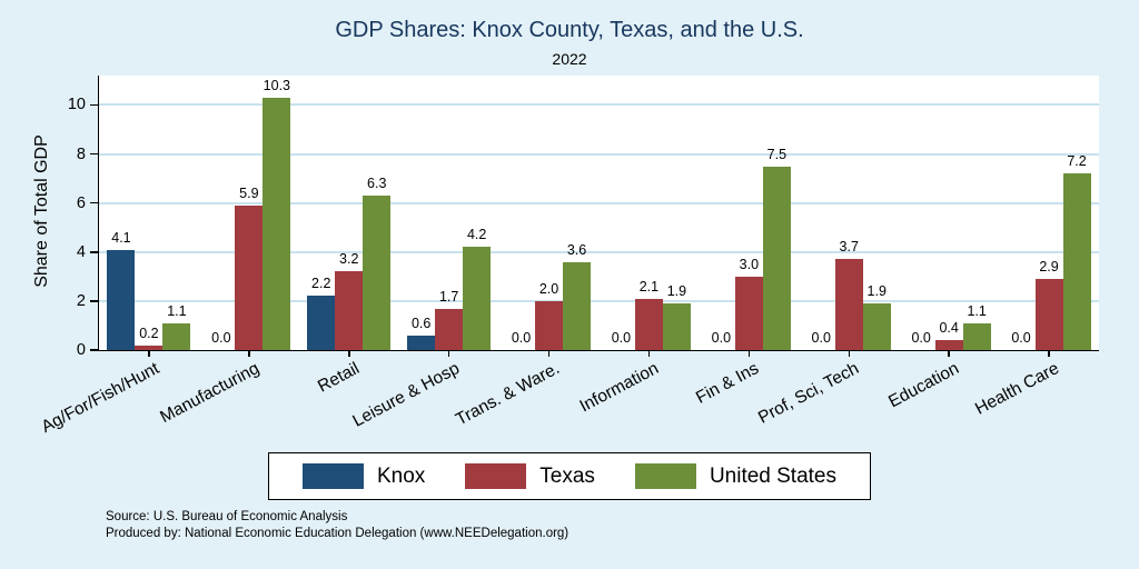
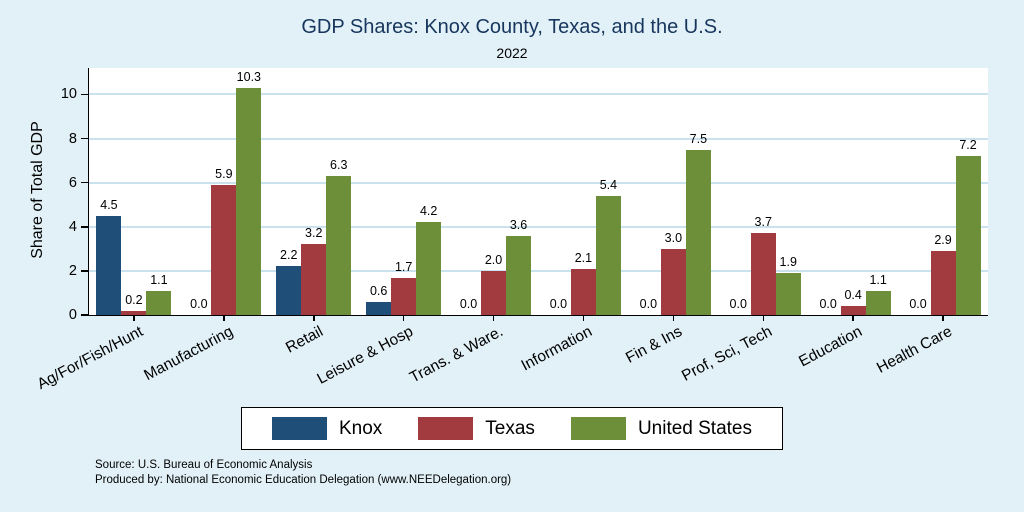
Knox/Ag/For/Fish/Hunt: 4.1 -> 4.5
United States/Information: 1.9 -> 5.4
